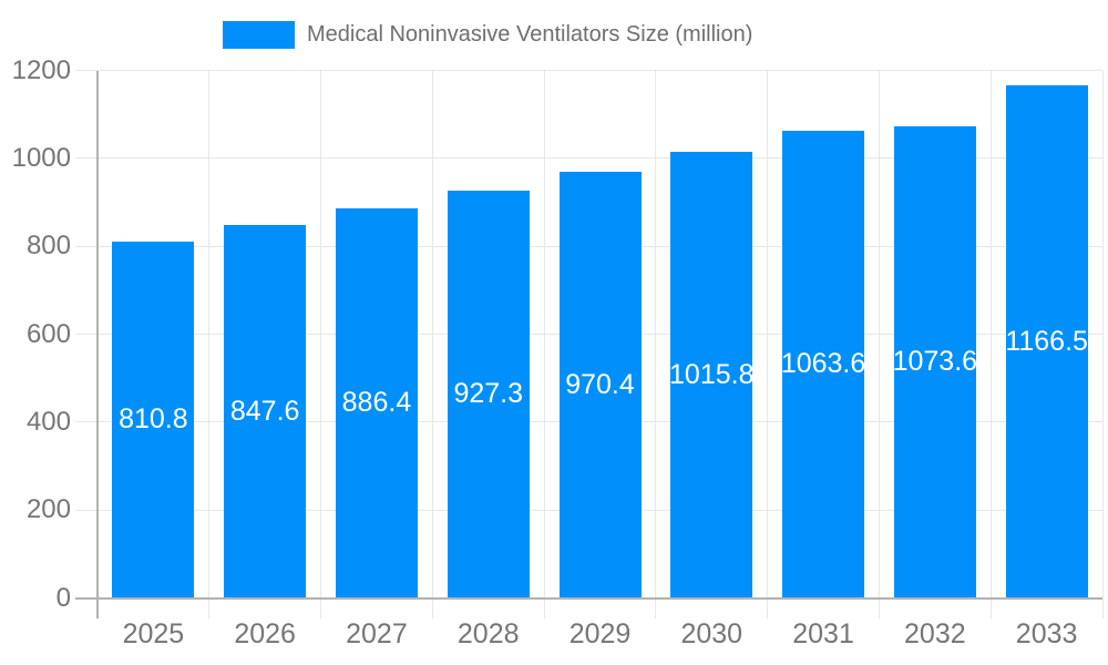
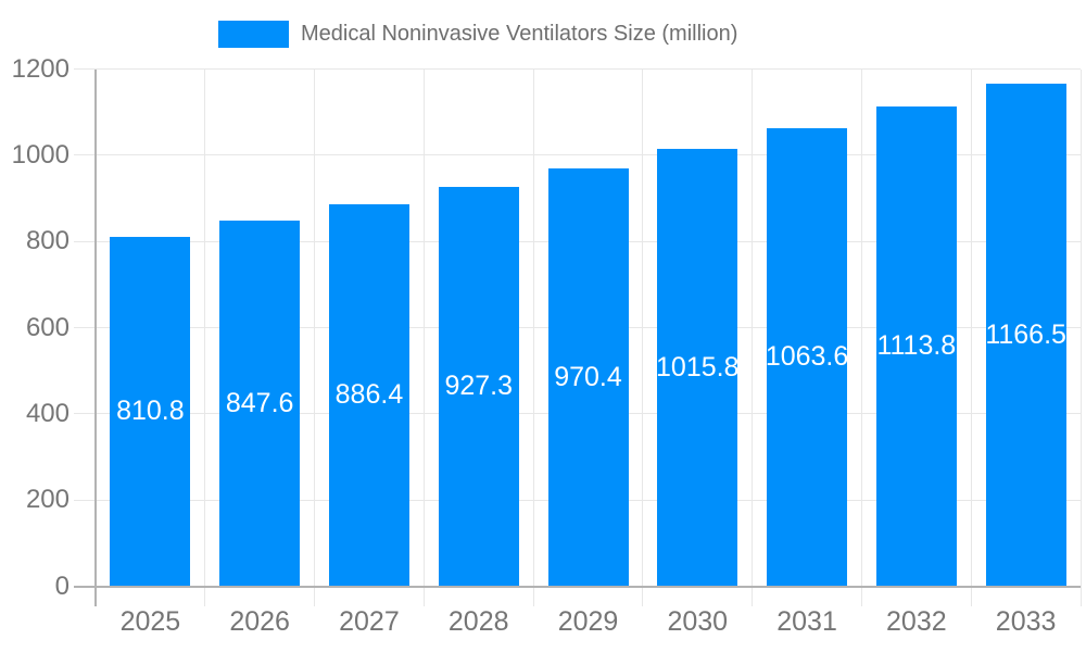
2032: 1073.6 -> 1113.8
